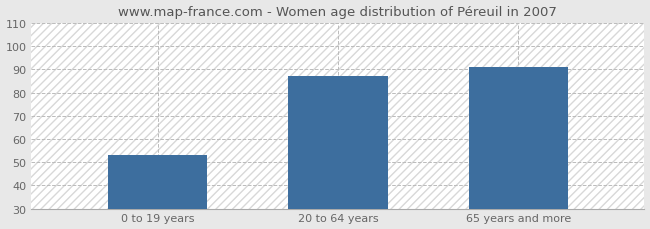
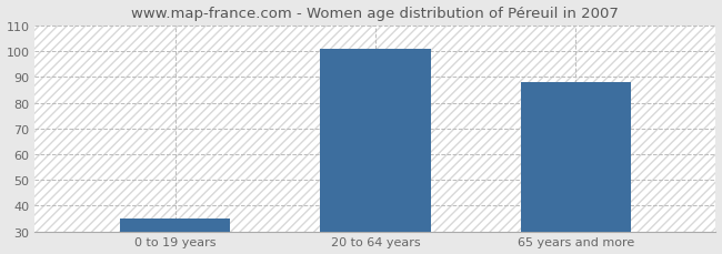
0 to 19 years: 53 -> 35
20 to 64 years: 87 -> 101
65 years and more: 91 -> 88
